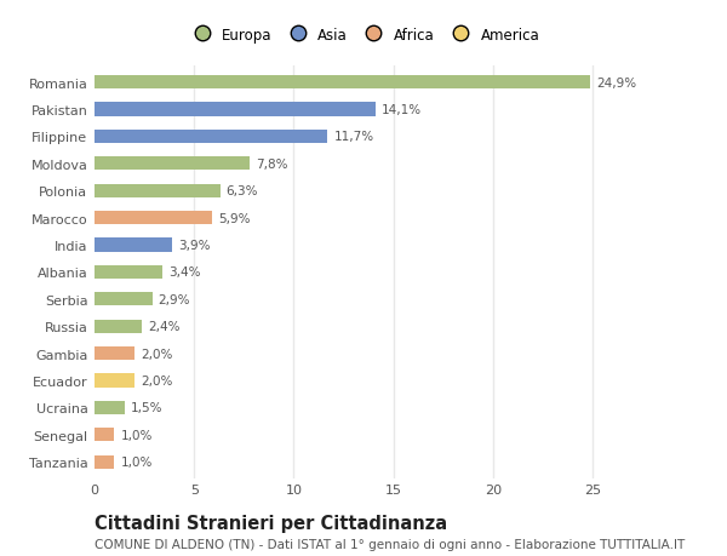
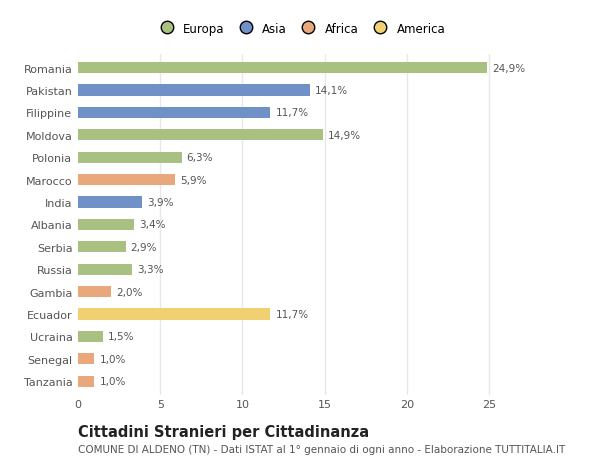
Moldova: 7,8% -> 14,9%
Russia: 2,4% -> 3,3%
Ecuador: 2,0% -> 11,7%
